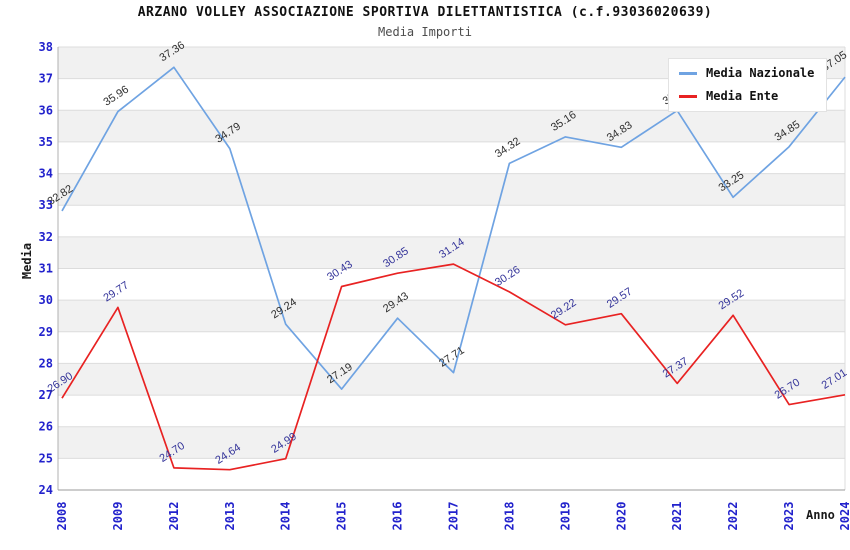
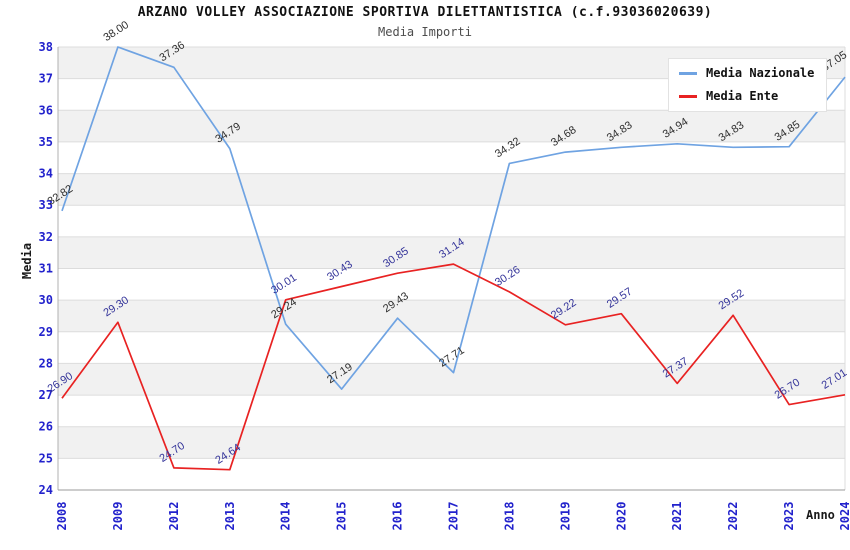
Media Nazionale/2009: 35.96 -> 38.00
Media Ente/2009: 29.77 -> 29.30
Media Ente/2014: 24.99 -> 30.01
Media Nazionale/2019: 35.16 -> 34.68
Media Nazionale/2021: 35.99 -> 34.94
Media Nazionale/2022: 33.25 -> 34.83
